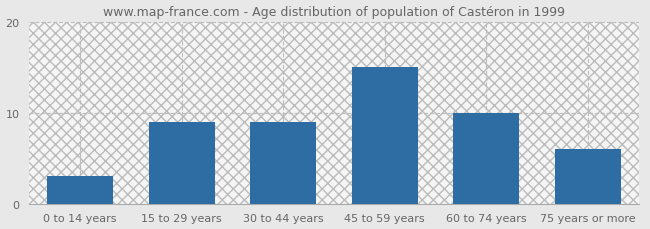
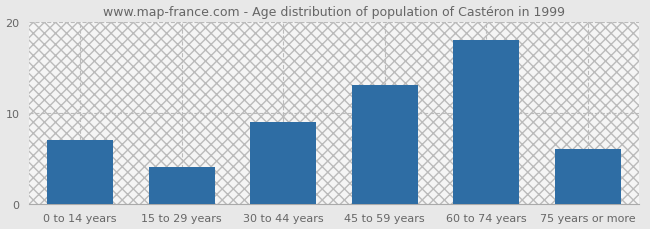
0 to 14 years: 3 -> 7
15 to 29 years: 9 -> 4
45 to 59 years: 15 -> 13
60 to 74 years: 10 -> 18
